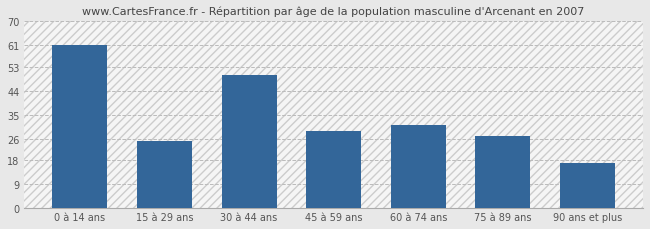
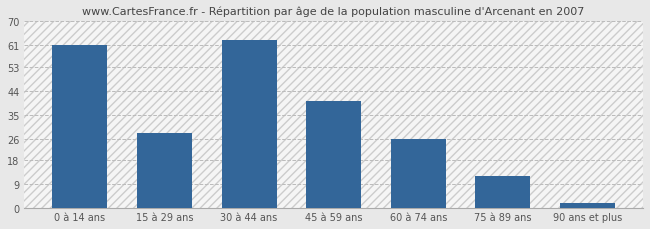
15 à 29 ans: 25 -> 28
30 à 44 ans: 50 -> 63
45 à 59 ans: 29 -> 40
60 à 74 ans: 31 -> 26
75 à 89 ans: 27 -> 12
90 ans et plus: 17 -> 2
